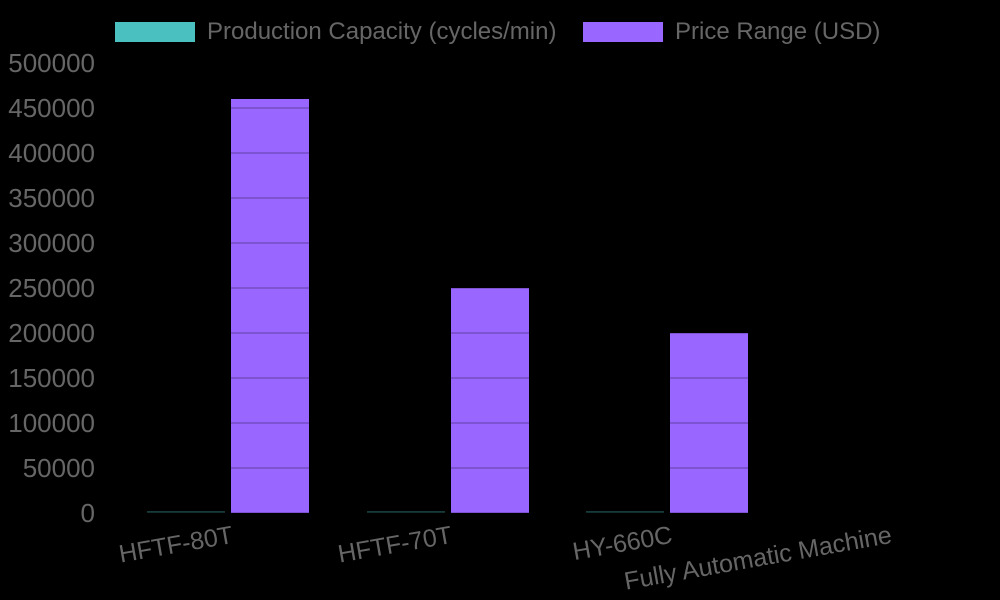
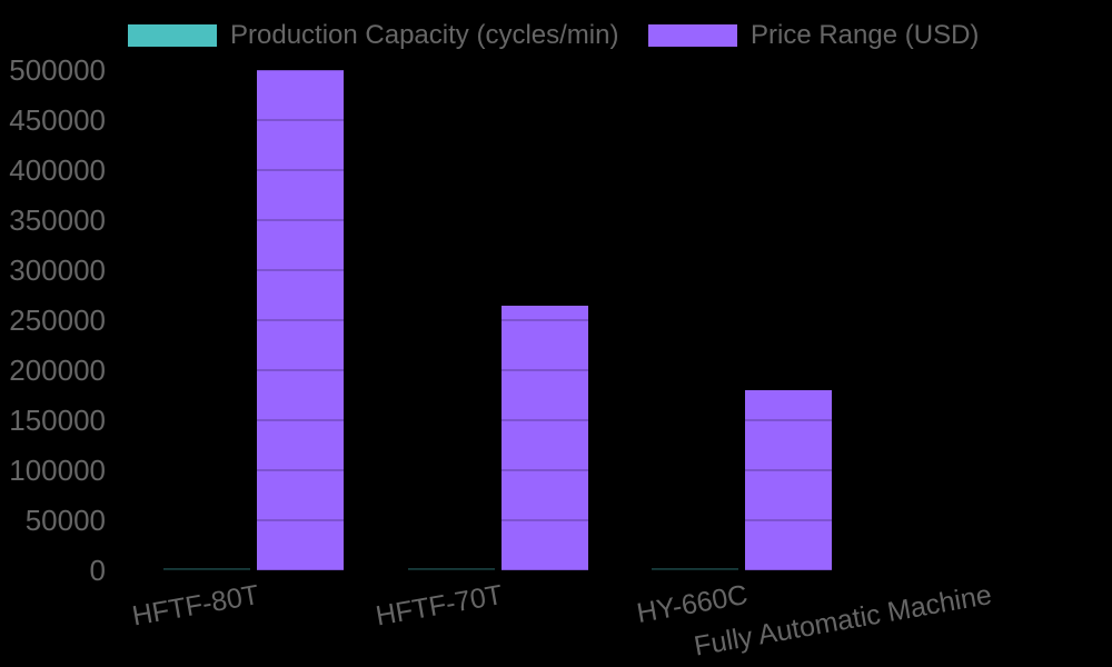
Price Range (USD)/HFTF-80T: 460000 -> 500000
Price Range (USD)/HFTF-70T: 250000 -> 260000
Price Range (USD)/HY-660C: 200000 -> 180000
